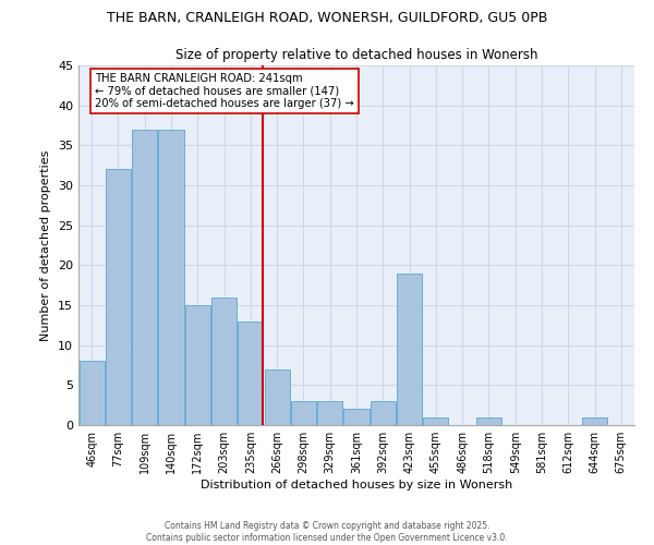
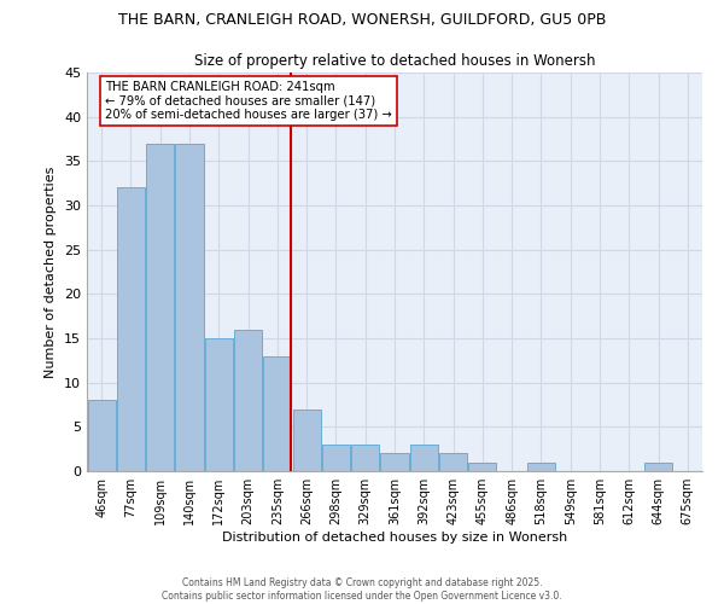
423sqm: 19 -> 2
